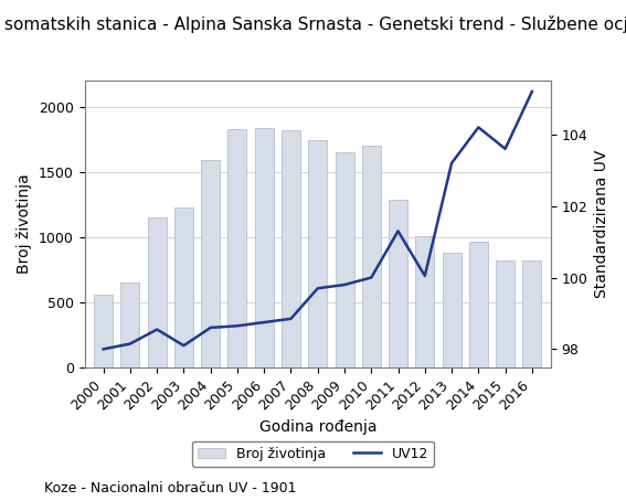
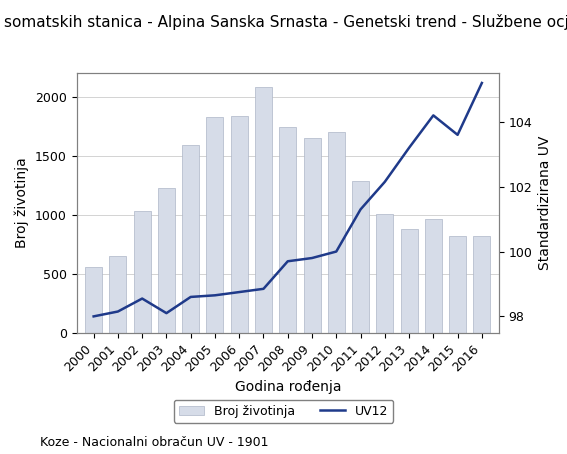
Broj životinja/2002: 1150 -> 1030
Broj životinja/2007: 1820 -> 2080
UV12/2012: 100.05 -> 102.15
